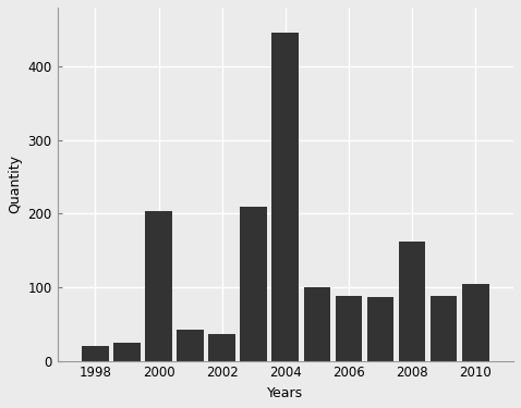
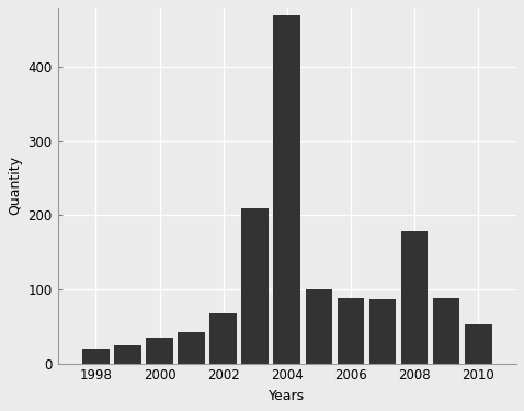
2000: 204 -> 35
2002: 36 -> 67
2004: 446 -> 470
2008: 162 -> 178
2010: 104 -> 52
